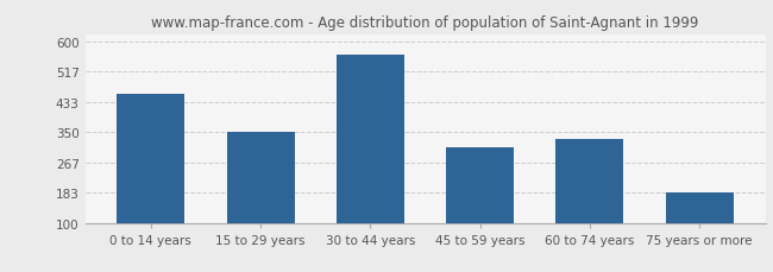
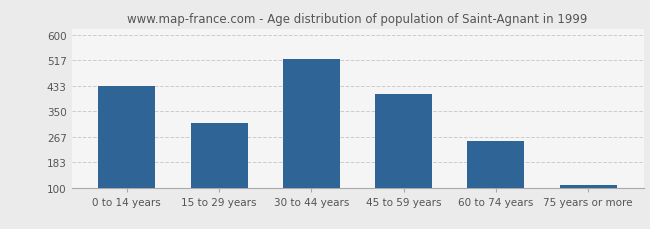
0 to 14 years: 455 -> 433
15 to 29 years: 350 -> 313
30 to 44 years: 565 -> 520
45 to 59 years: 310 -> 407
60 to 74 years: 330 -> 253
75 years or more: 185 -> 108
